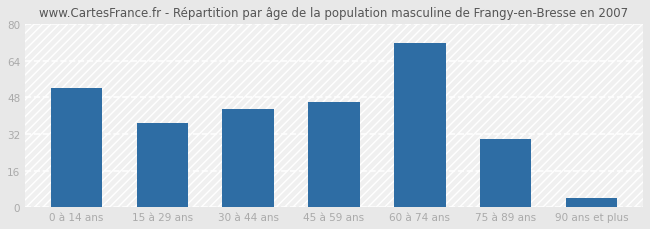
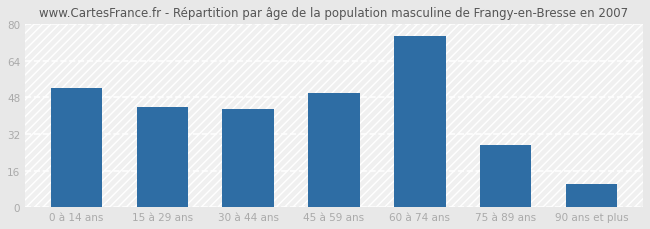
15 à 29 ans: 37 -> 44
45 à 59 ans: 46 -> 50
60 à 74 ans: 72 -> 75
75 à 89 ans: 30 -> 27
90 ans et plus: 4 -> 10
